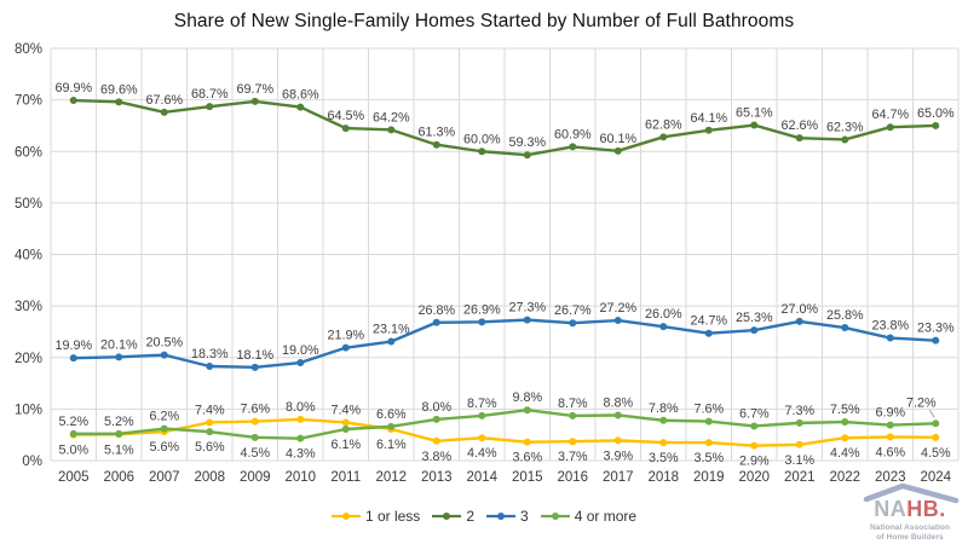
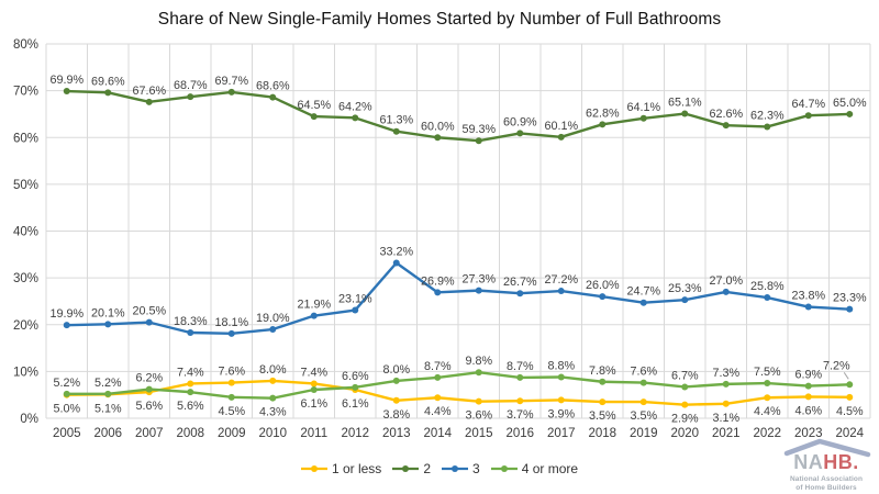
3/2013: 26.8% -> 33.2%
